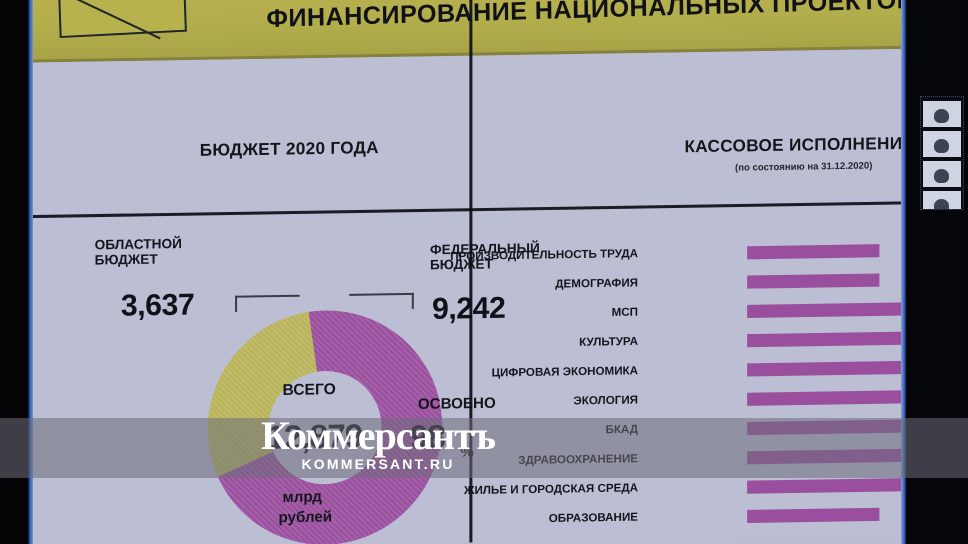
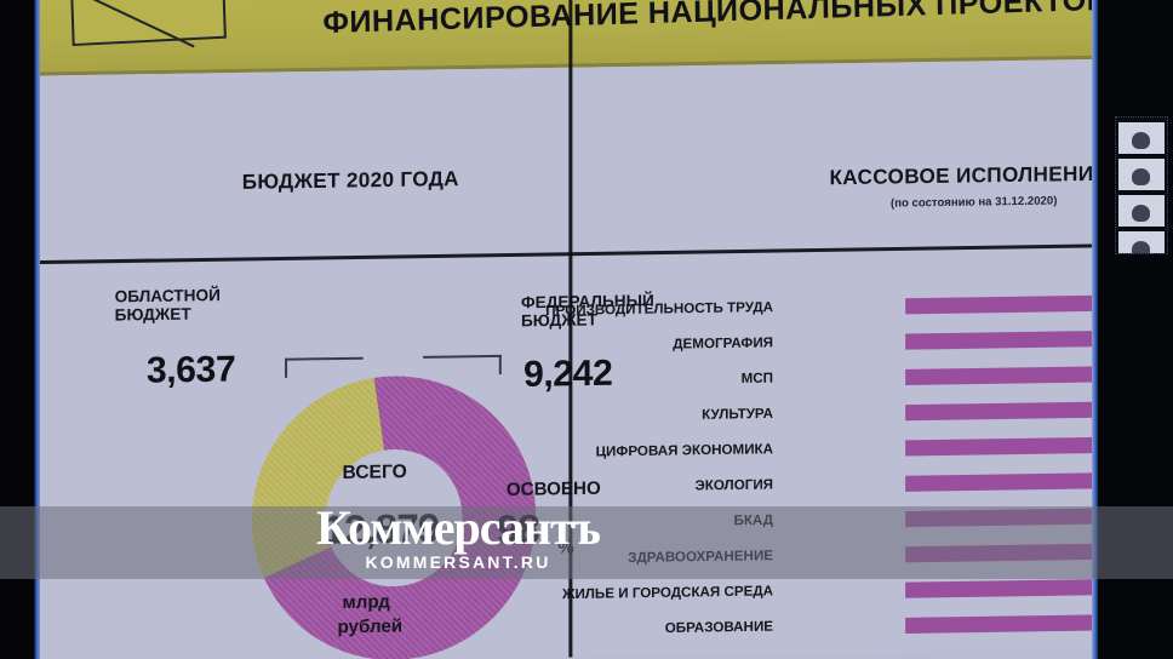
ПРОИЗВОДИТЕЛЬНОСТЬ ТРУДА: 83 -> 100
ДЕМОГРАФИЯ: 79 -> 100
ОБРАЗОВАНИЕ: 62 -> 95
